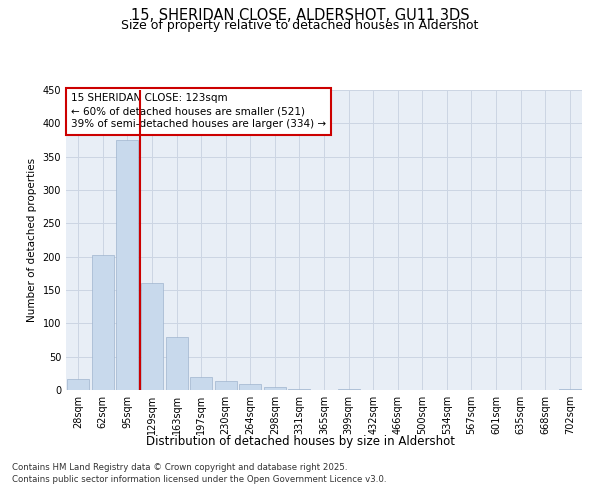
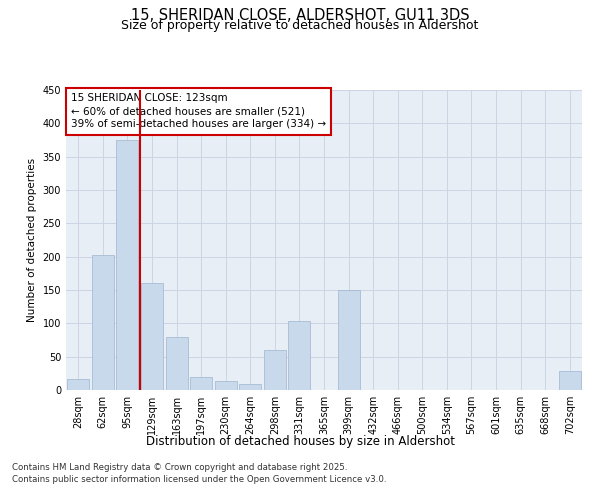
298sqm: 5 -> 60
331sqm: 2 -> 104
399sqm: 1 -> 150
702sqm: 1 -> 28
